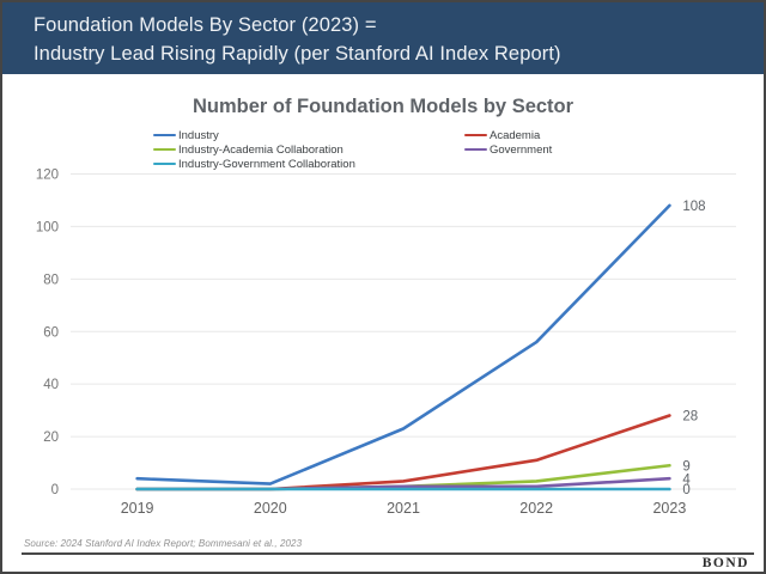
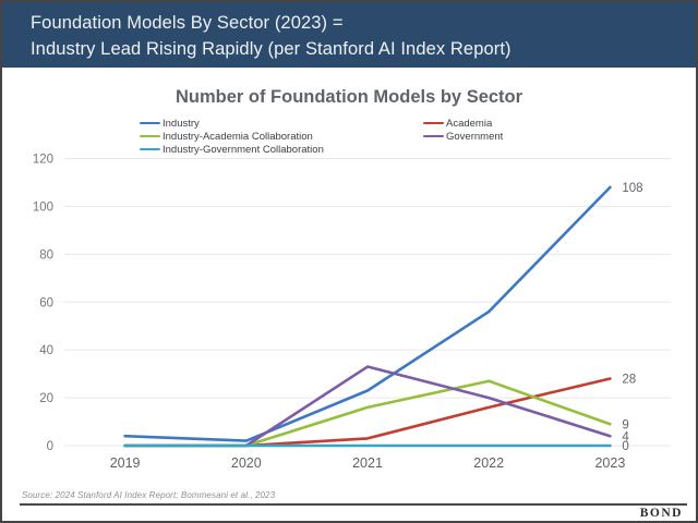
Industry-Academia Collaboration/2021: 1 -> 16
Government/2021: 1 -> 33
Academia/2022: 11 -> 16
Industry-Academia Collaboration/2022: 3 -> 27
Government/2022: 1 -> 20
